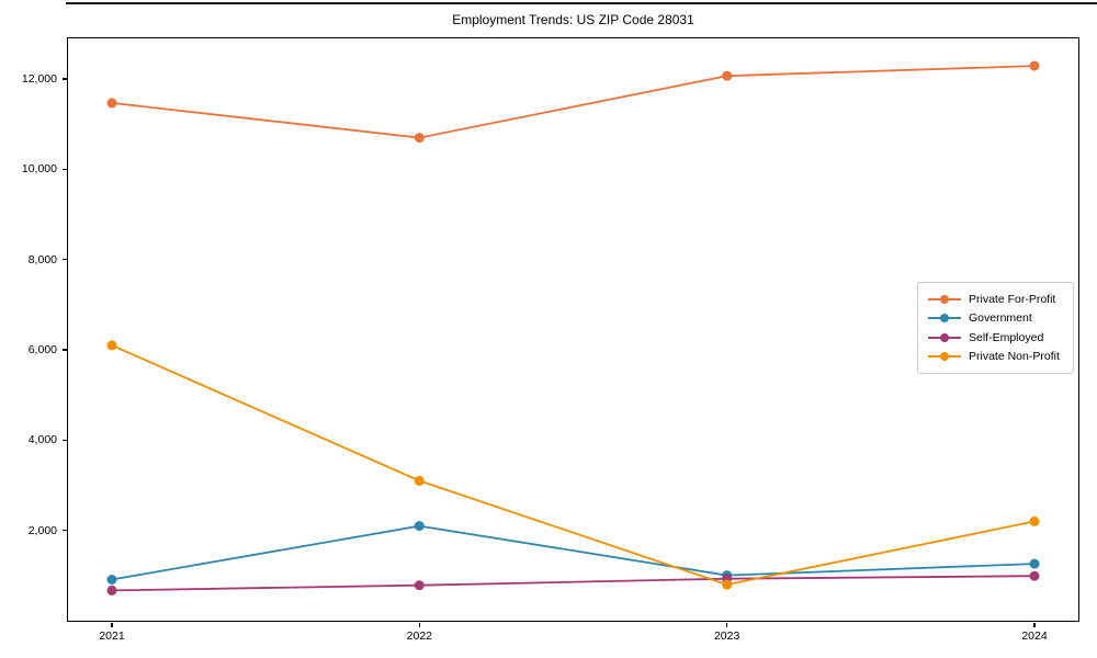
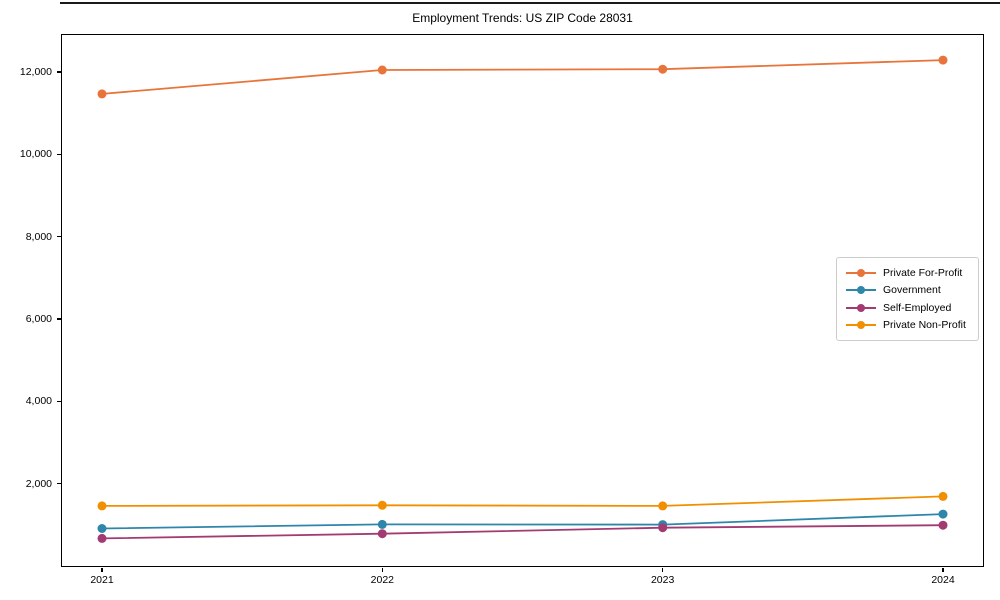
Private Non-Profit/2021: 6100 -> 1500
Private For-Profit/2022: 10700 -> 12000
Government/2022: 2100 -> 1000
Private Non-Profit/2022: 3100 -> 1500
Private Non-Profit/2023: 800 -> 1500
Private Non-Profit/2024: 2200 -> 1700
